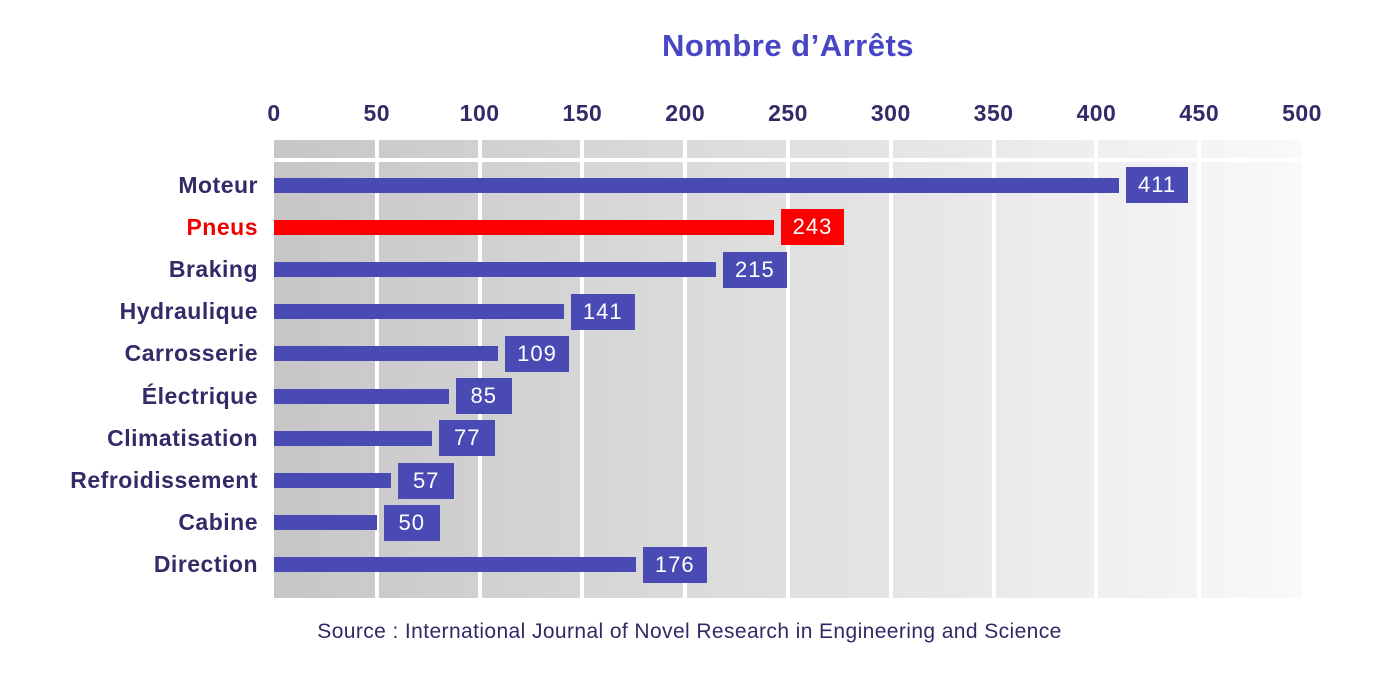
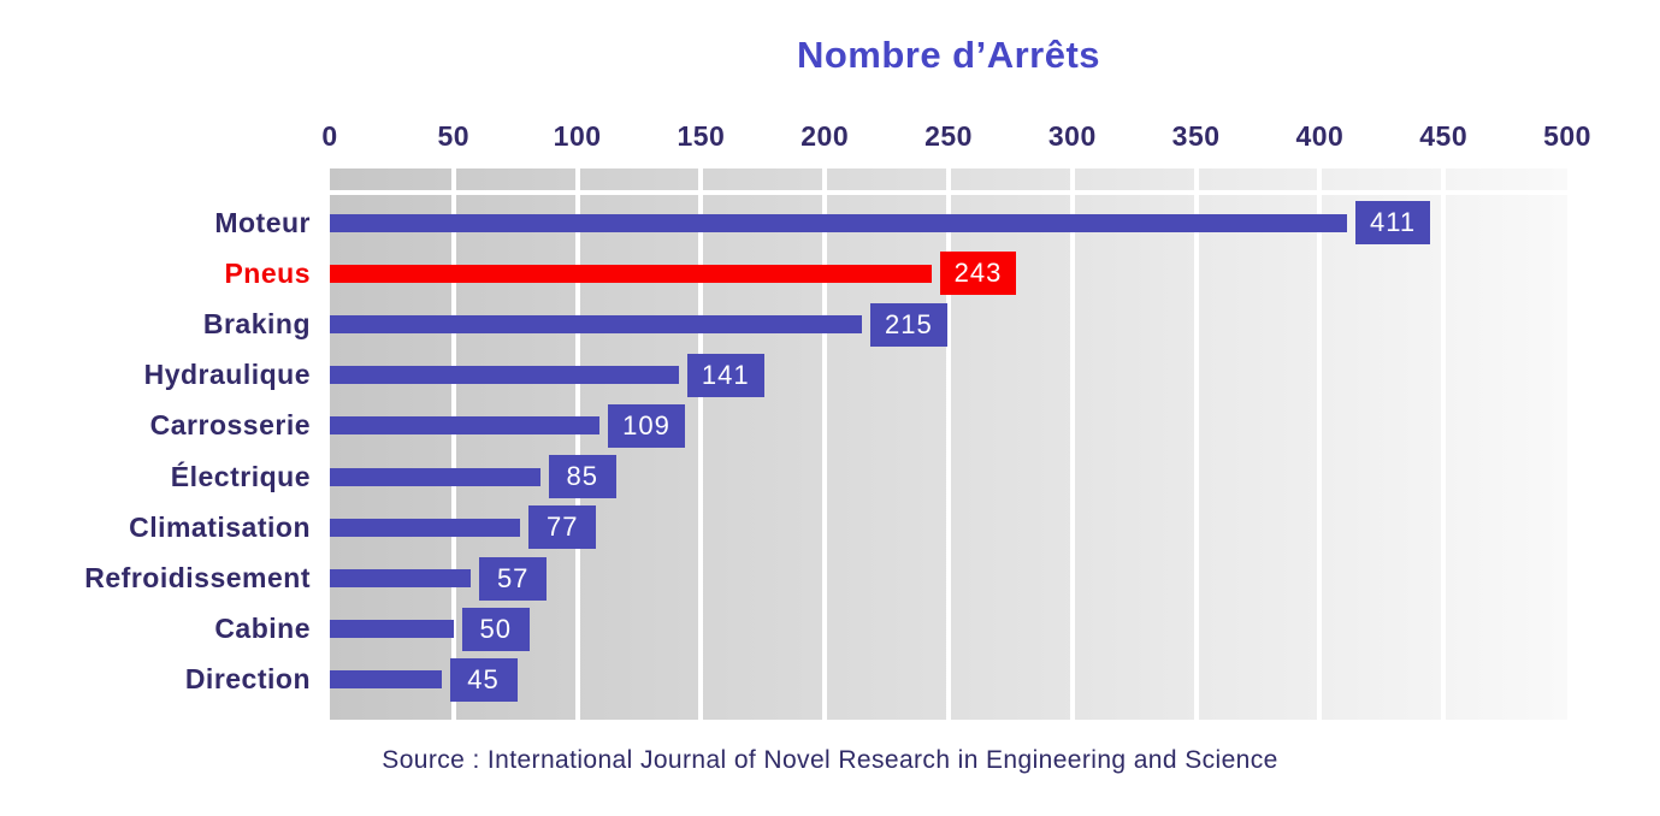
Direction: 176 -> 45
